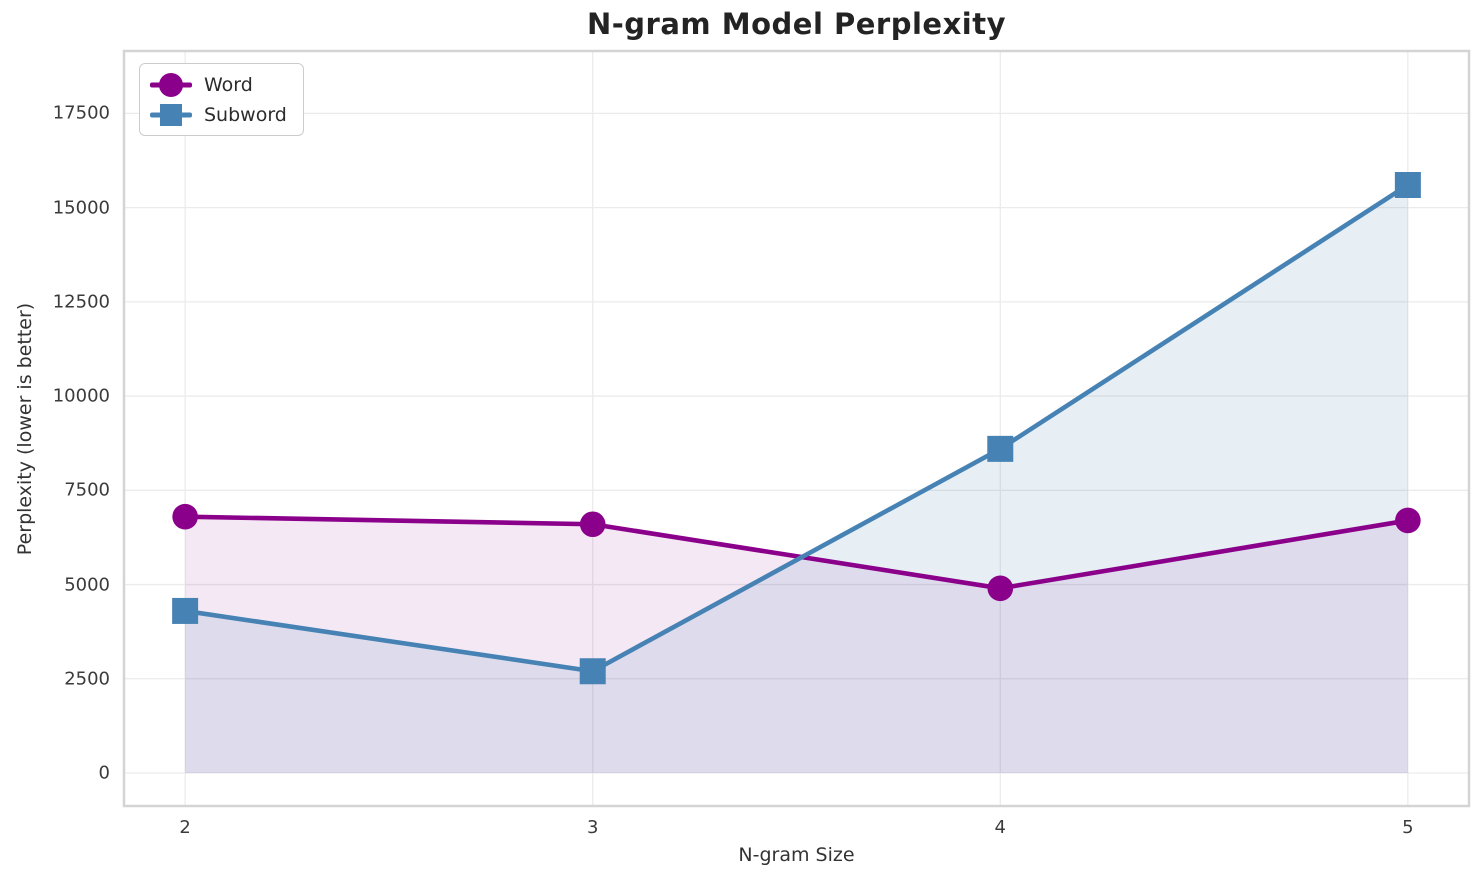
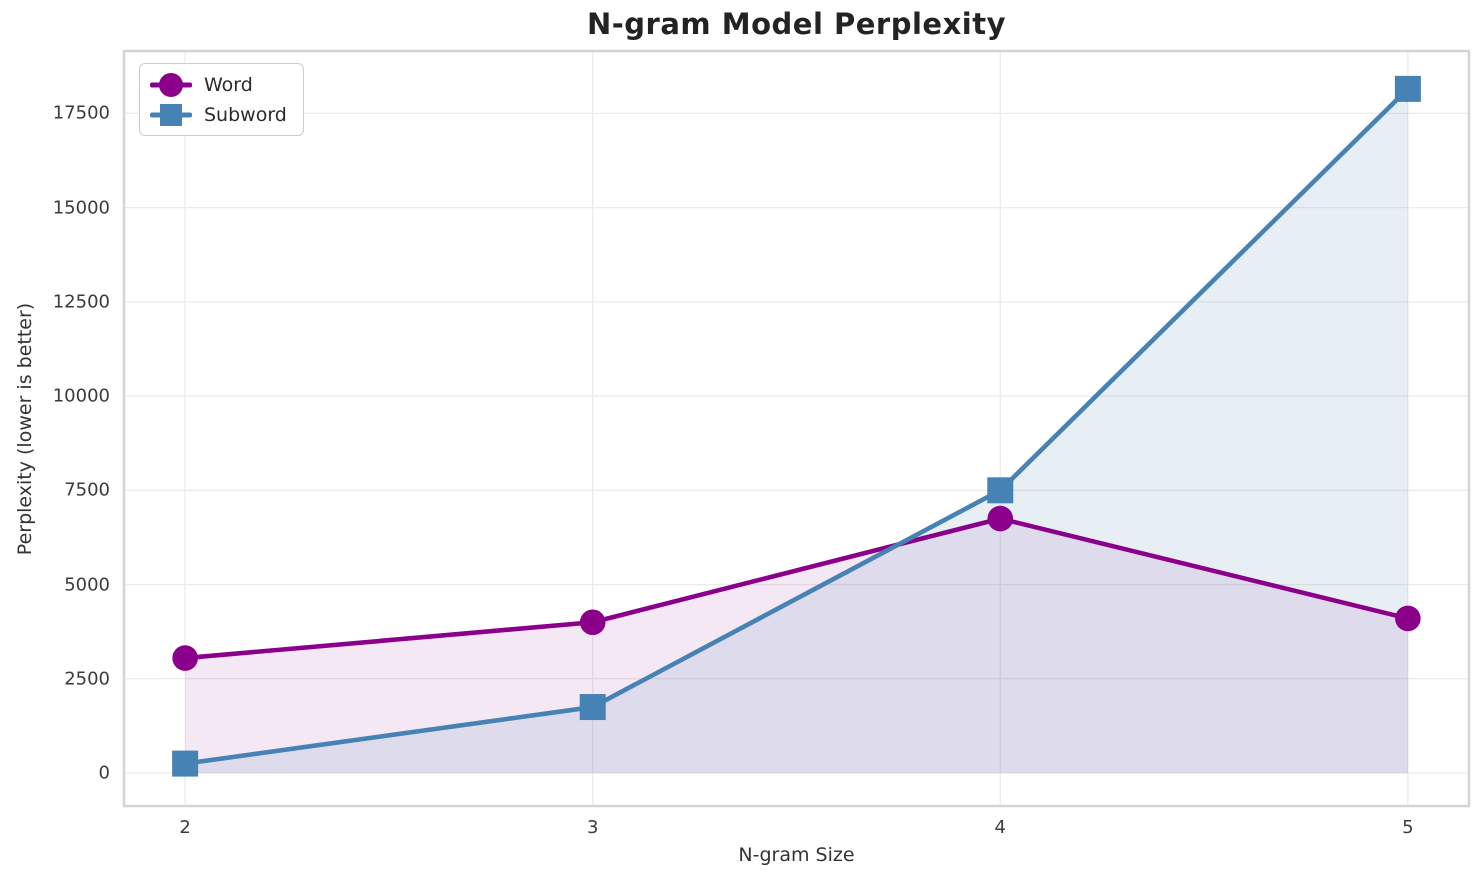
Word/2: 6800 -> 3000
Subword/2: 4300 -> 200
Word/3: 6600 -> 4000
Subword/3: 2700 -> 1800
Word/4: 4900 -> 6800
Subword/4: 8600 -> 7500
Word/5: 6700 -> 4100
Subword/5: 15600 -> 18200
